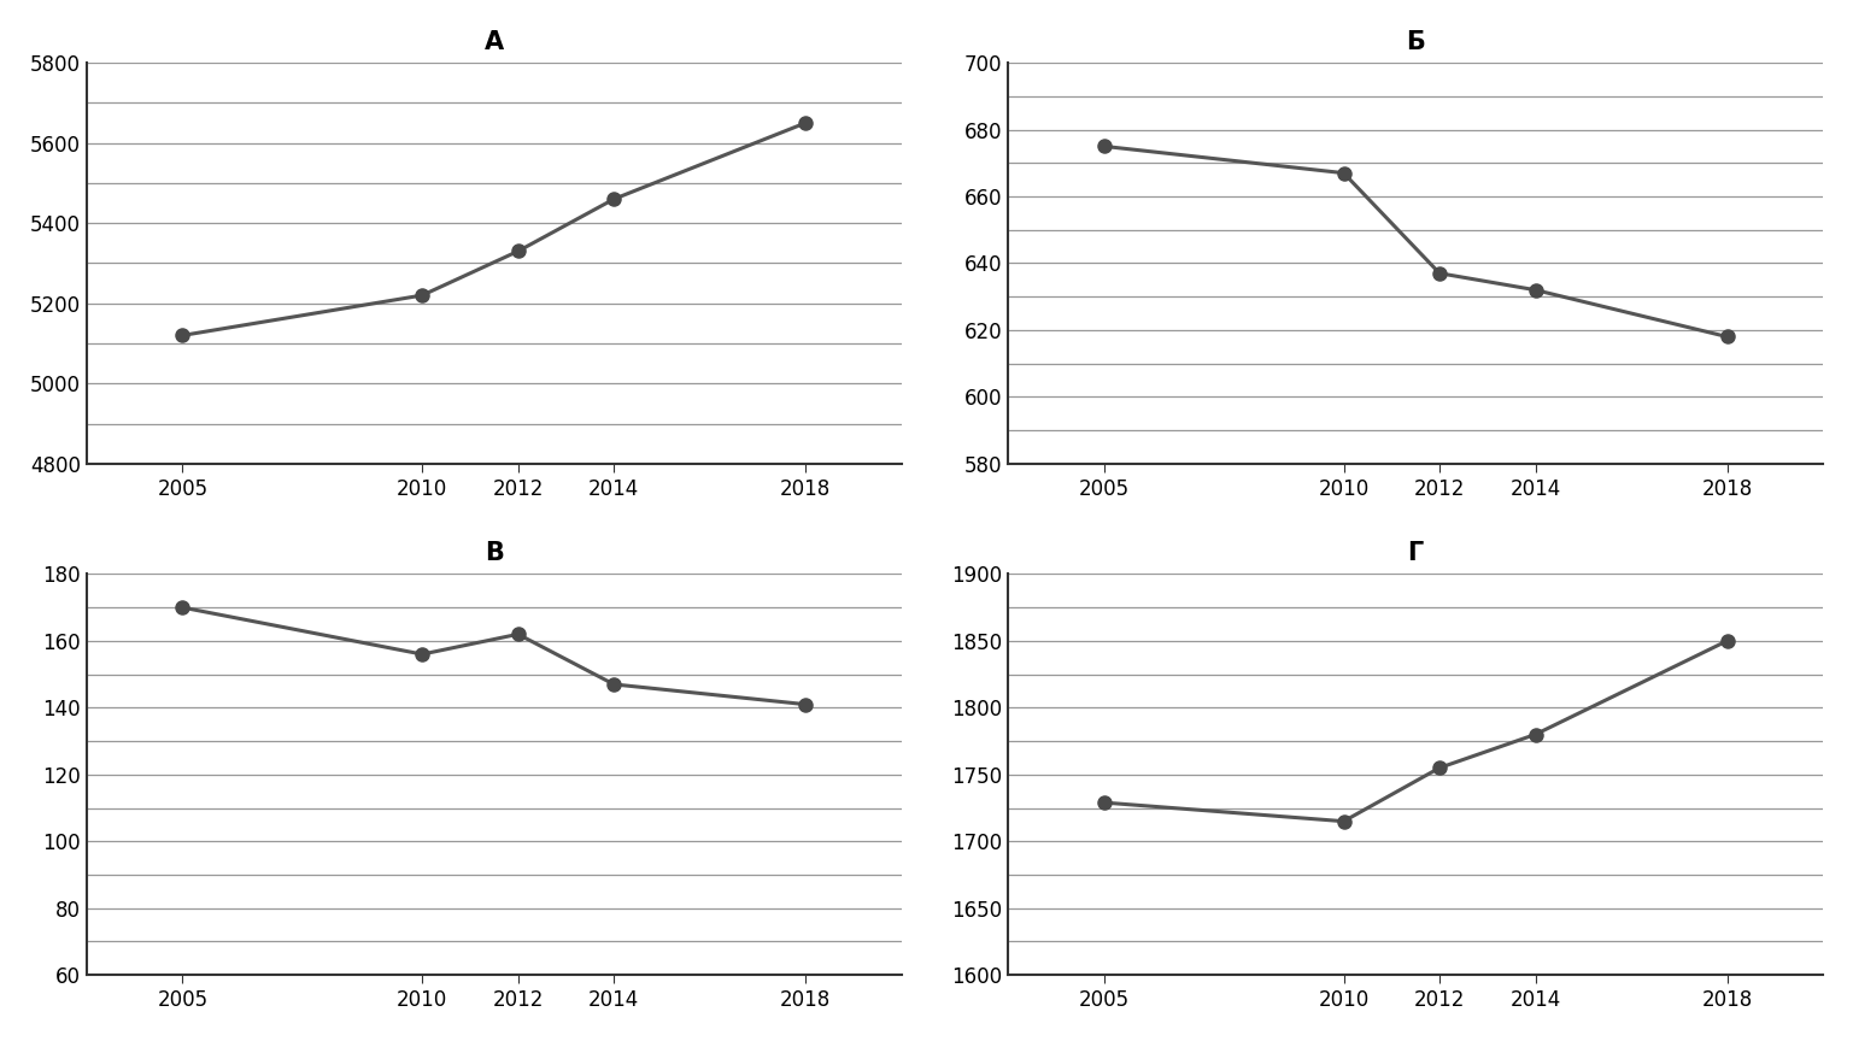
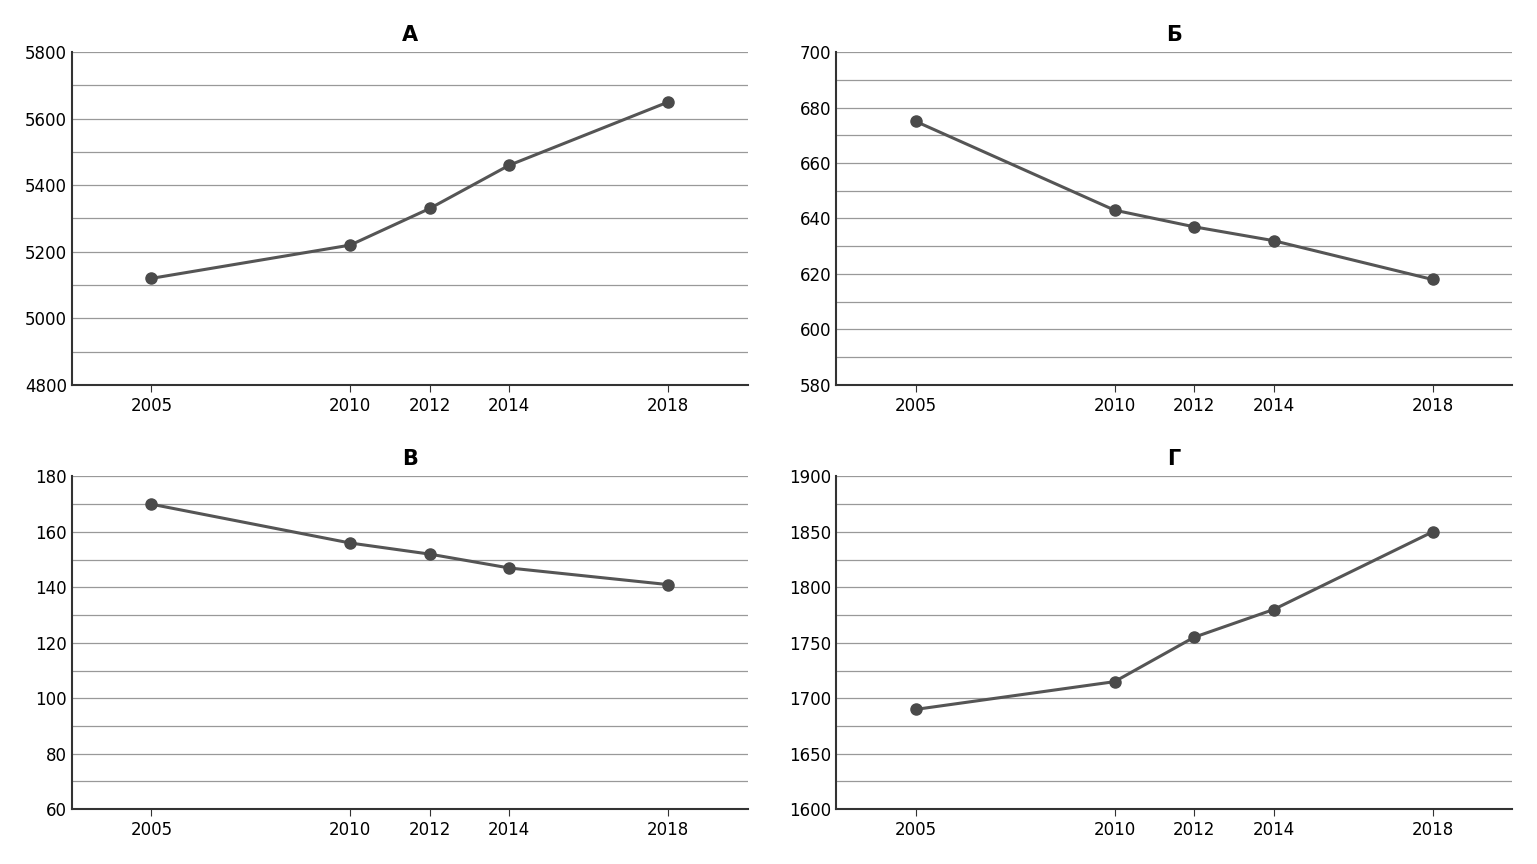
Б/2010: 667 -> 643
В/2012: 162 -> 152
Г/2005: 1729 -> 1690
